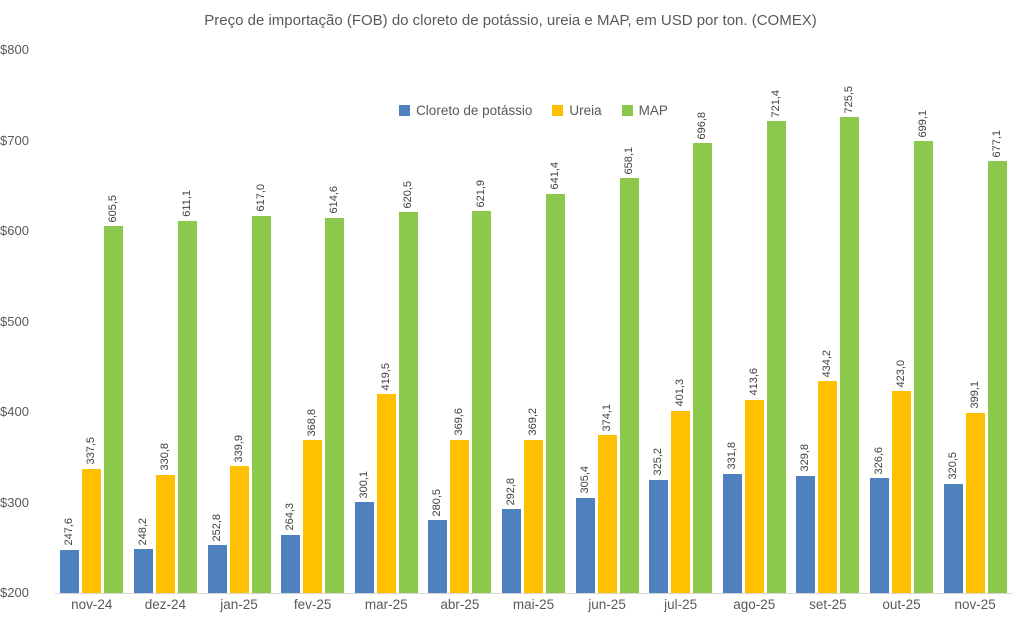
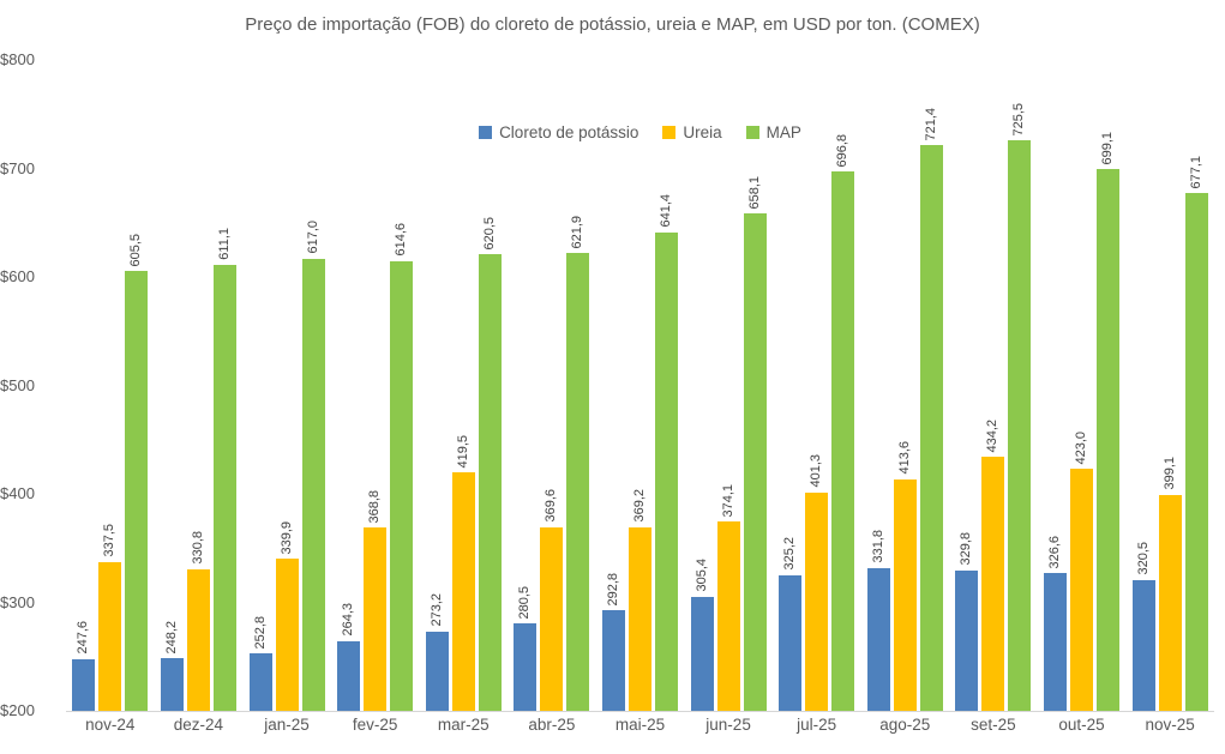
Cloreto de potássio/mar-25: 300,1 -> 273,2
